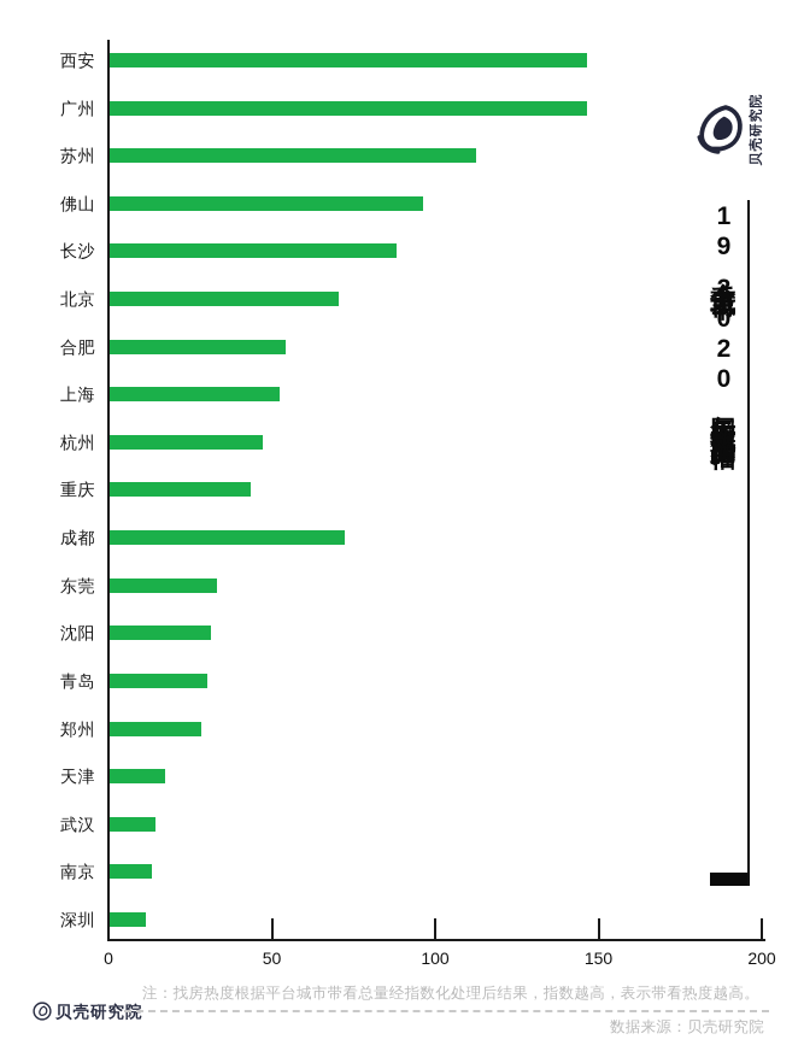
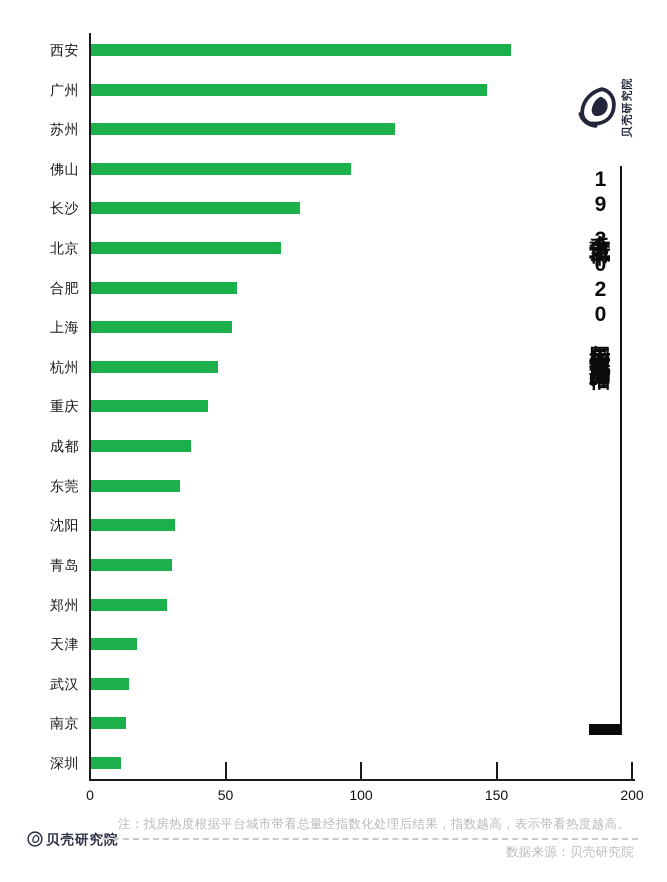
西安: 146 -> 155
长沙: 88 -> 77
成都: 72 -> 37
